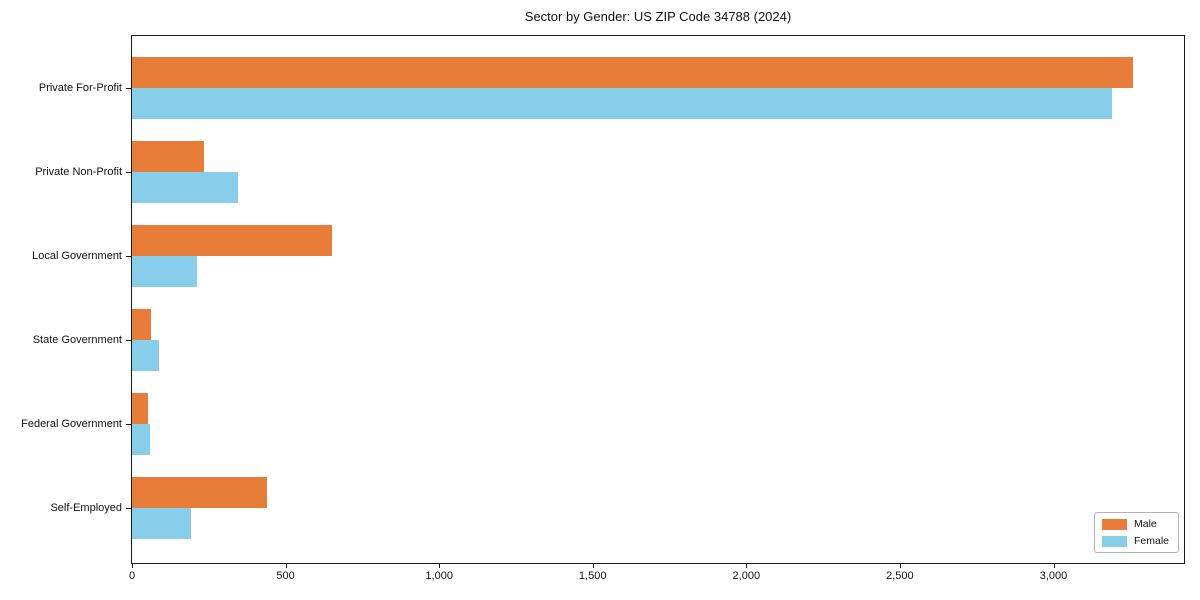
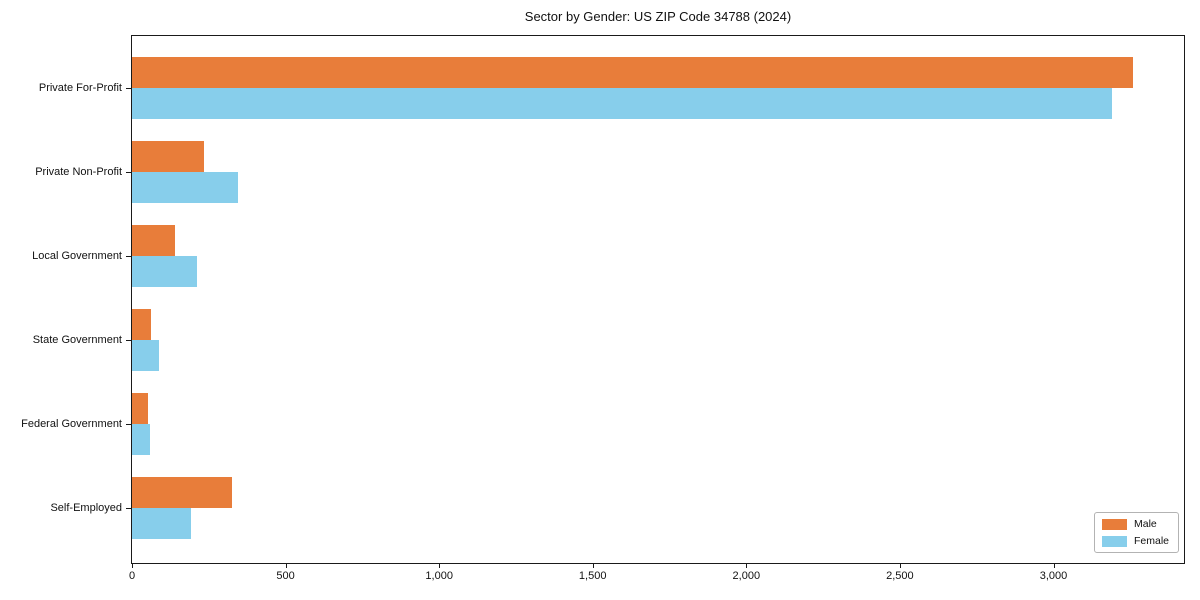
Male/Local Government: 650 -> 140
Male/Self-Employed: 440 -> 320
